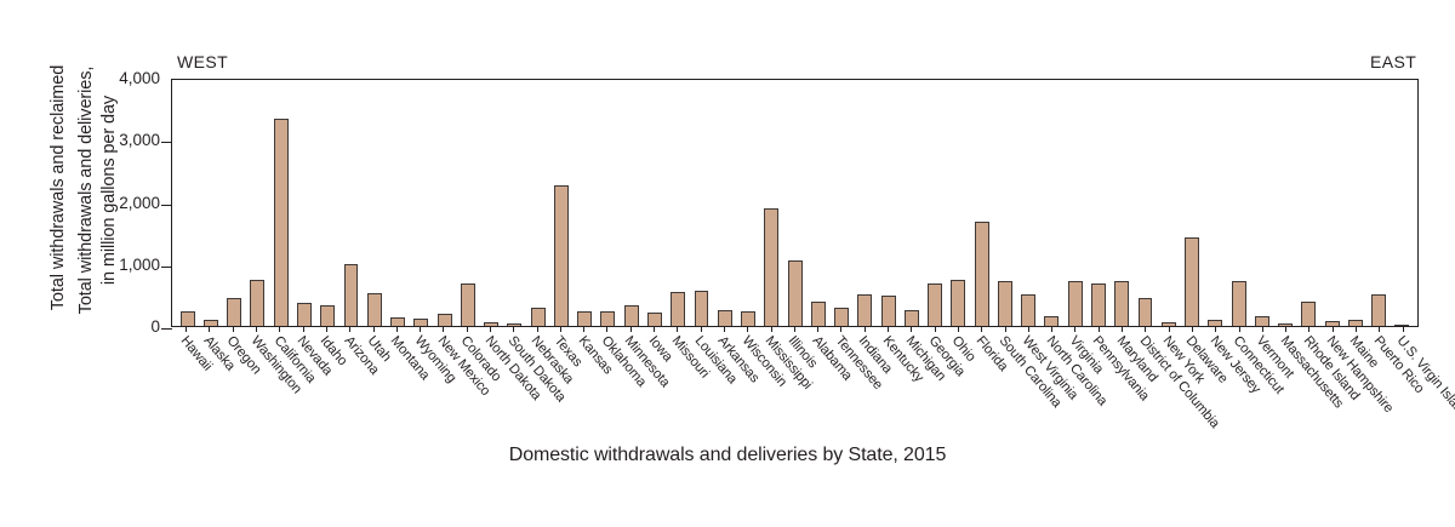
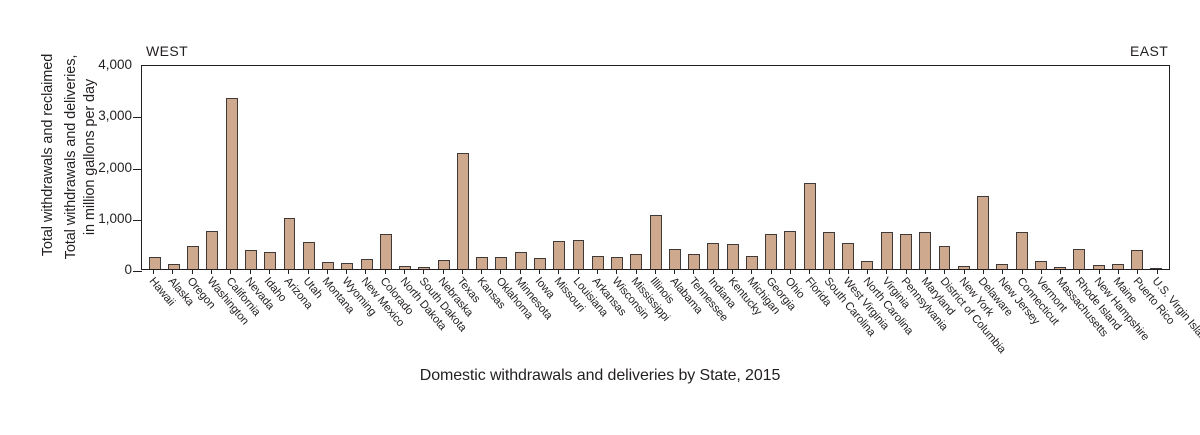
Nebraska: 300 -> 200
Mississippi: 1900 -> 300
Puerto Rico: 500 -> 400
